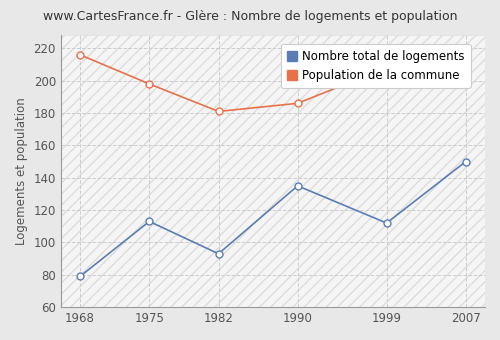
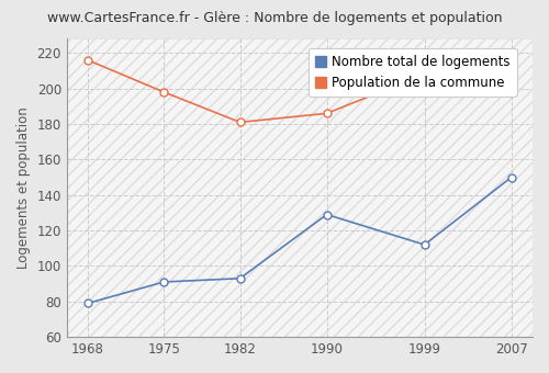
Nombre total de logements/1975: 113 -> 91
Nombre total de logements/1990: 135 -> 129
